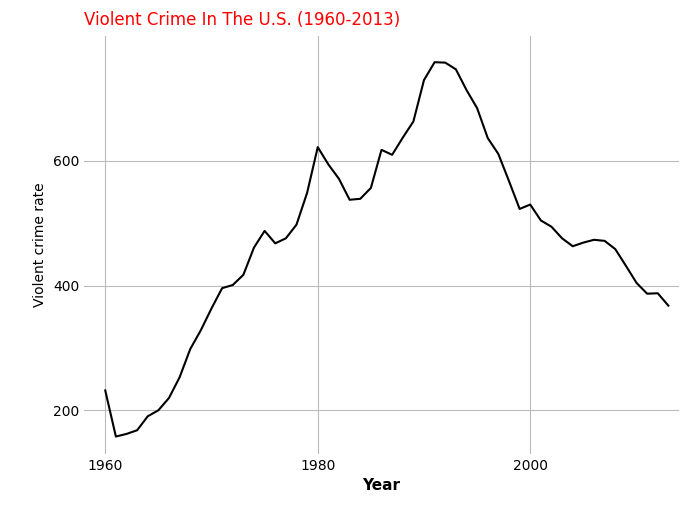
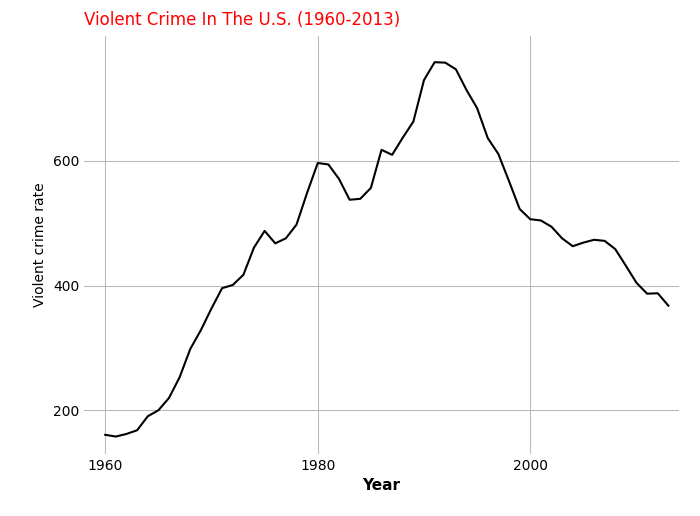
1960: 232 -> 161
1980: 622 -> 597
2000: 530 -> 506
